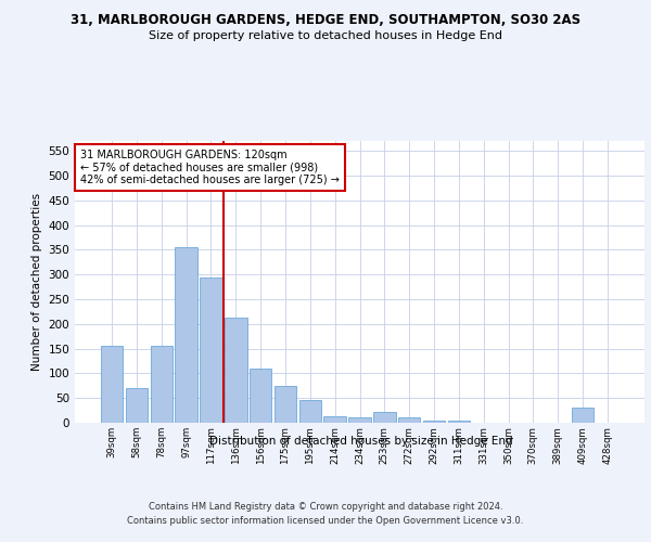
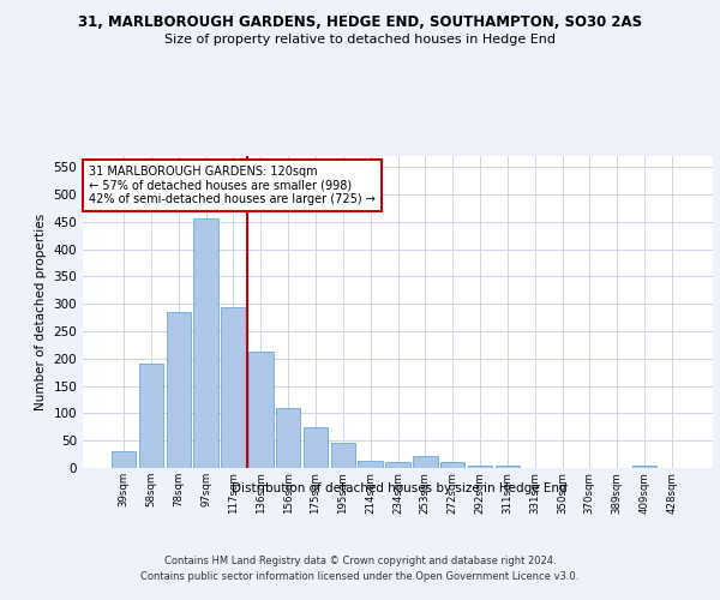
39sqm: 155 -> 30
58sqm: 70 -> 190
78sqm: 155 -> 285
97sqm: 355 -> 456
409sqm: 30 -> 5
